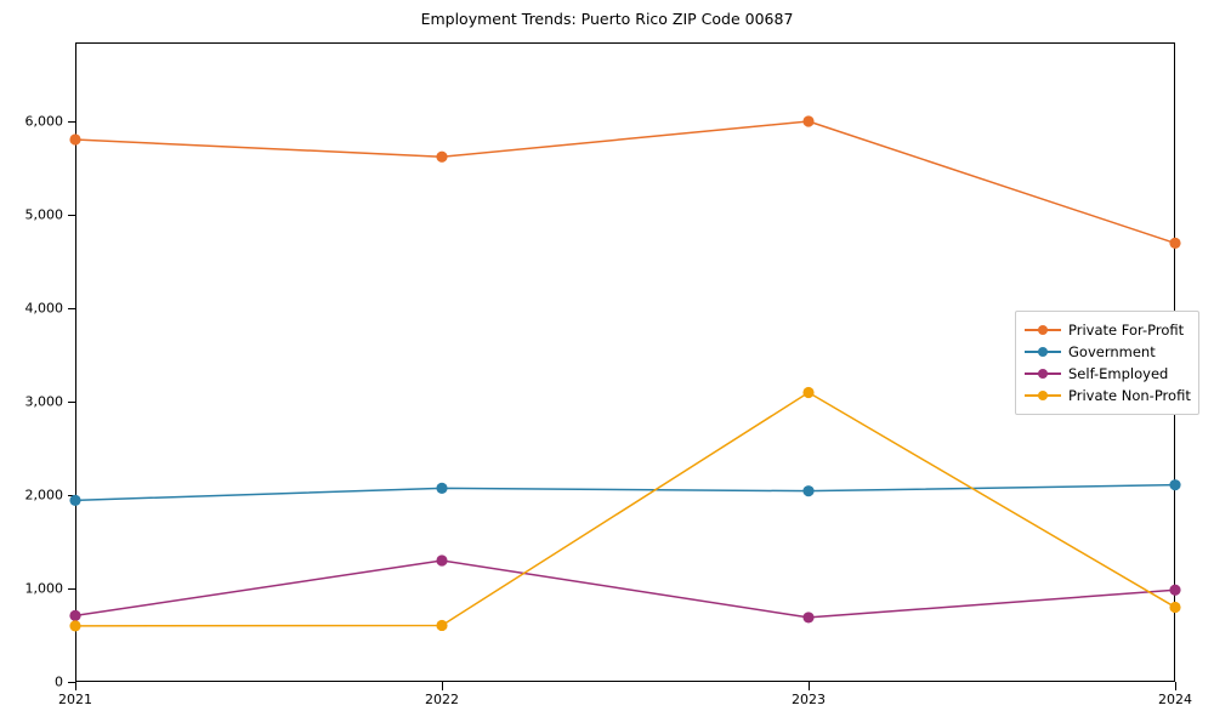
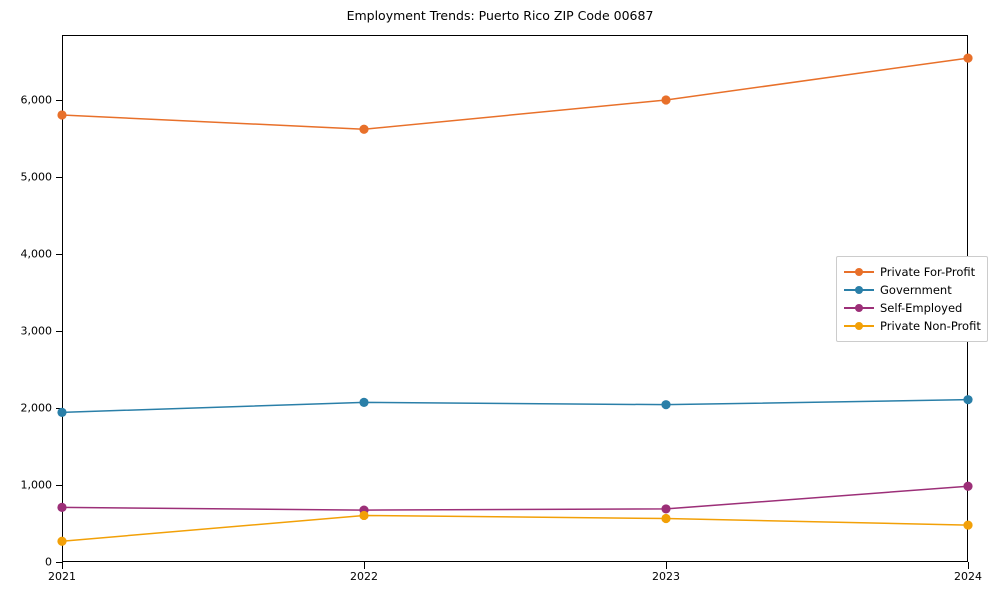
Private Non-Profit/2021: 600 -> 300
Self-Employed/2022: 1300 -> 700
Private Non-Profit/2023: 3100 -> 600
Private For-Profit/2024: 4700 -> 6600
Private Non-Profit/2024: 800 -> 500
